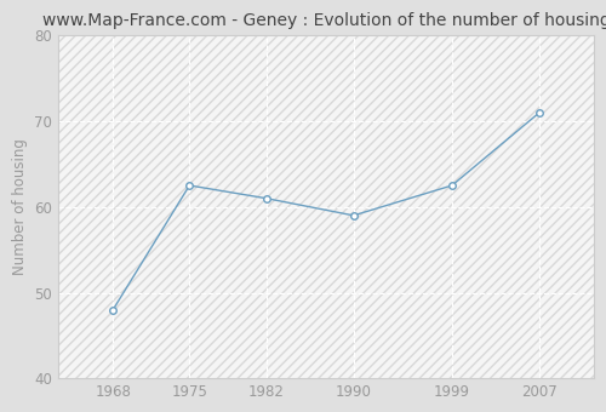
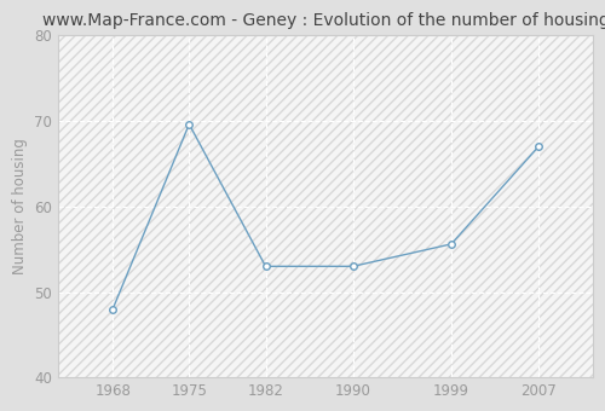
1975: 62.5 -> 69.6
1982: 61.0 -> 53.0
1990: 59.0 -> 53.0
1999: 62.5 -> 55.6
2007: 71.0 -> 67.0
